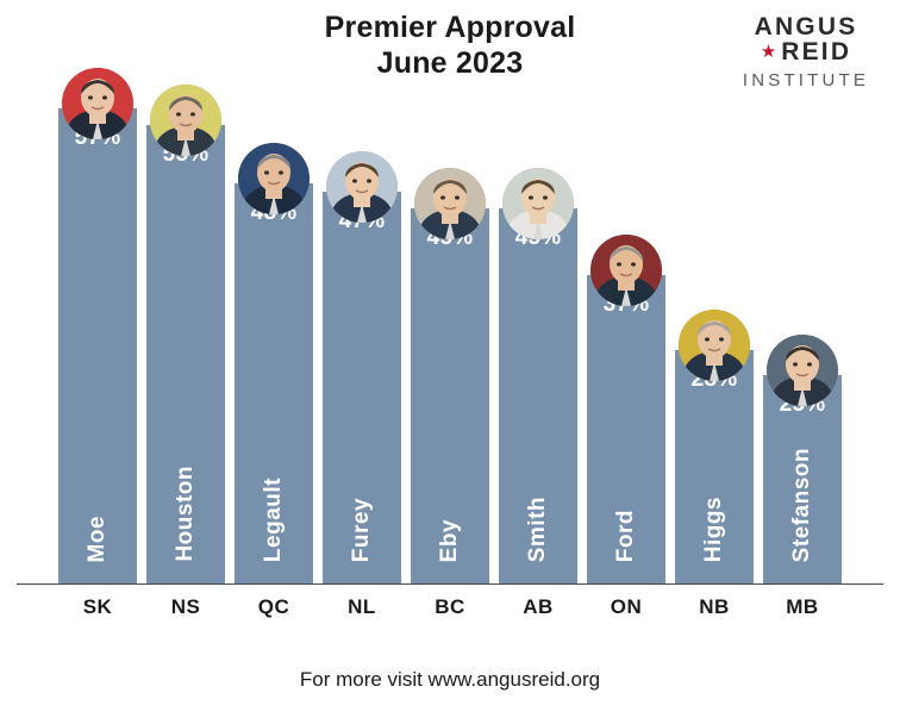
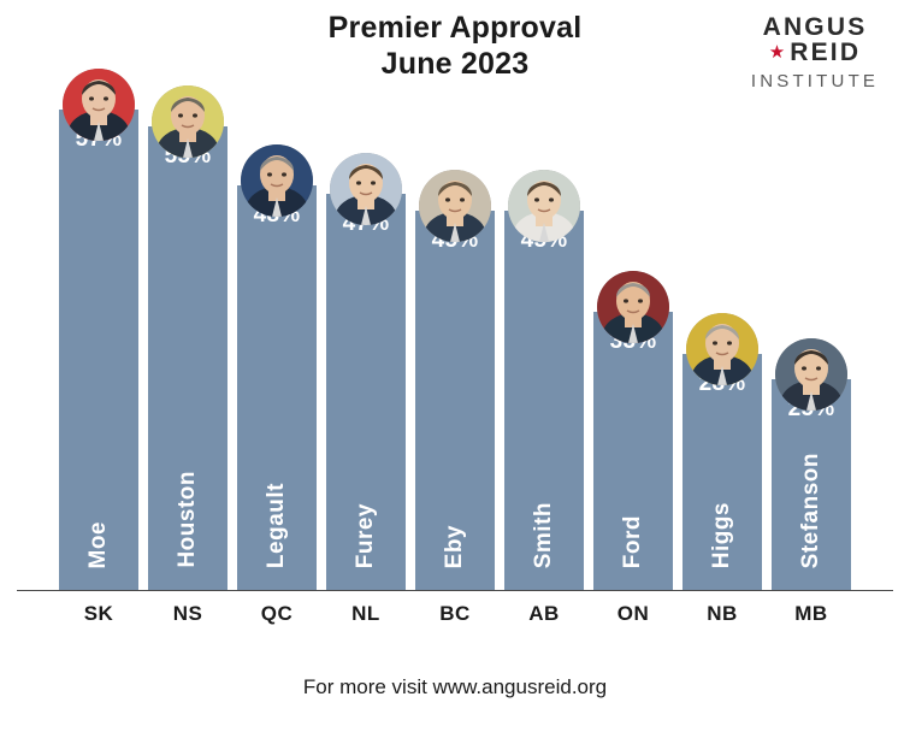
ON: 37% -> 33%
